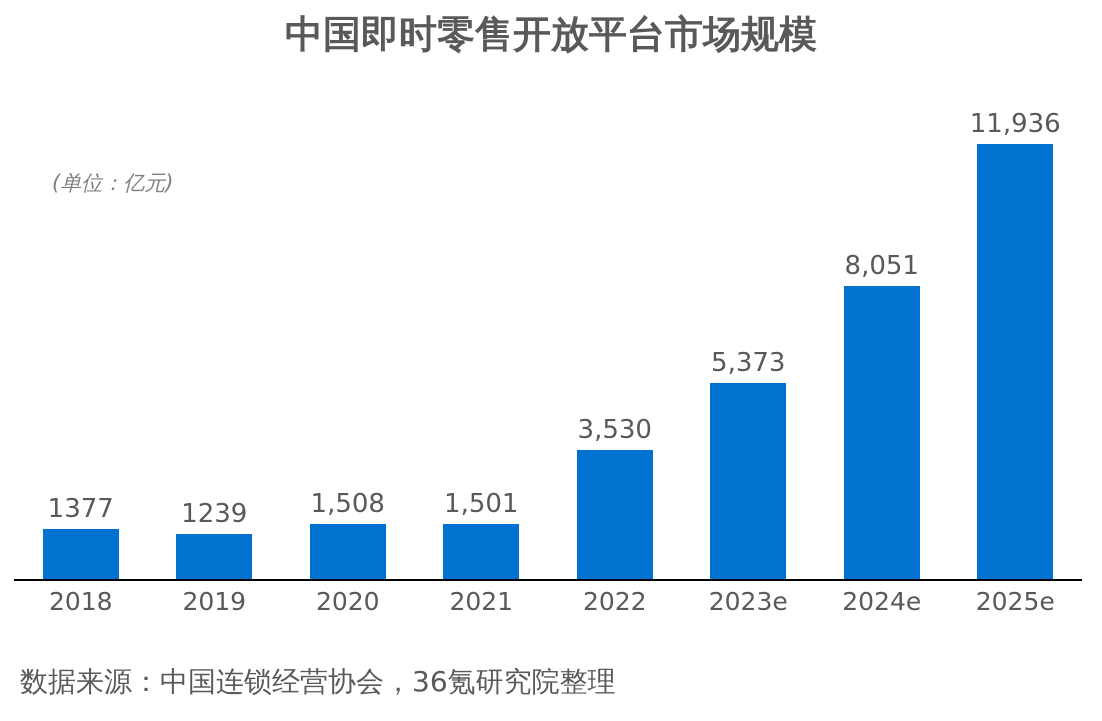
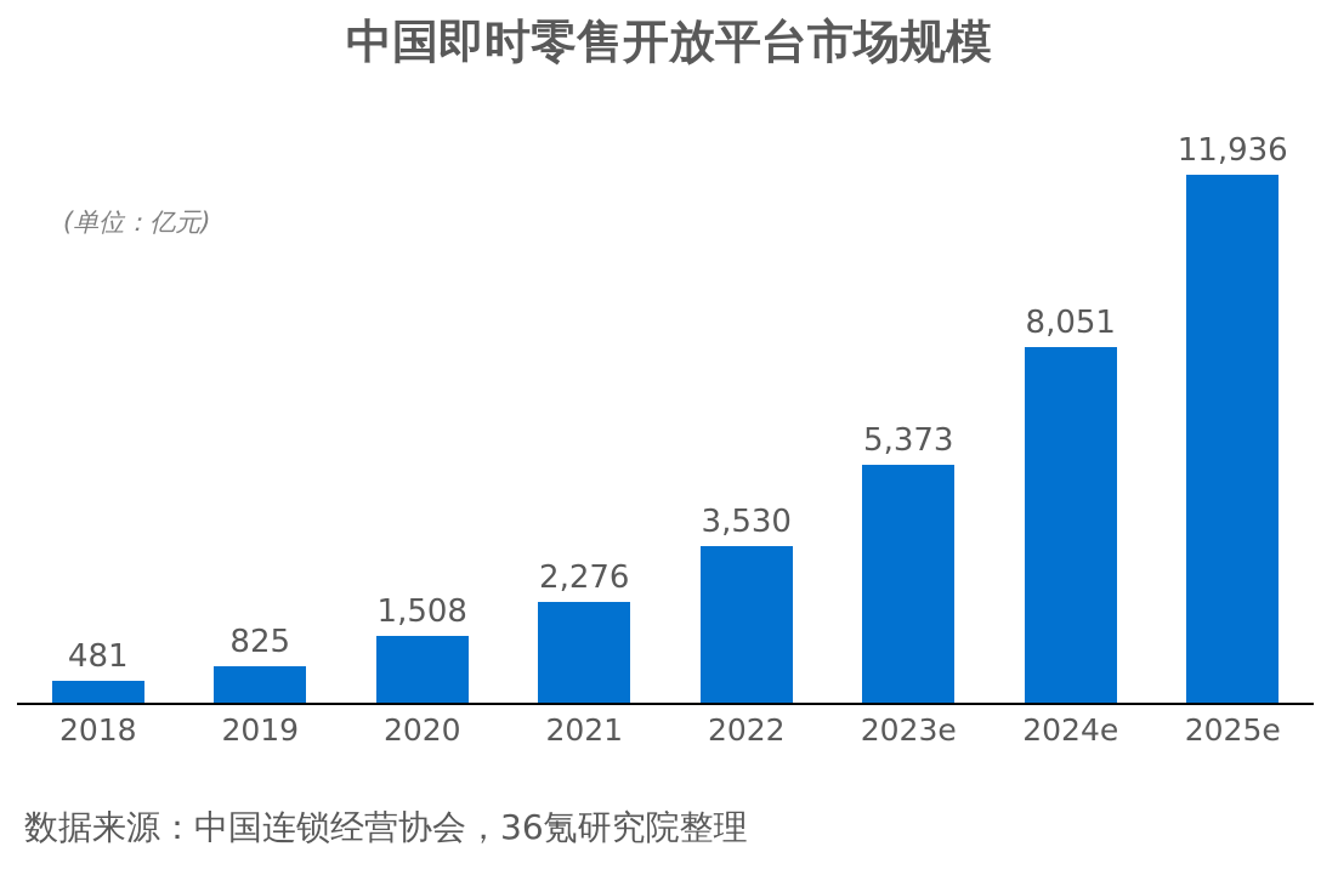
2018: 1377 -> 481
2019: 1239 -> 825
2021: 1,501 -> 2,276
